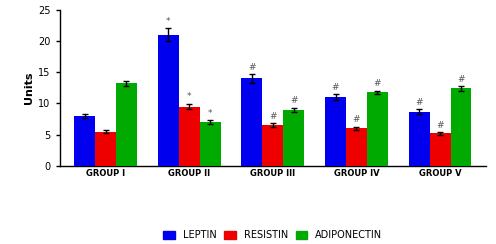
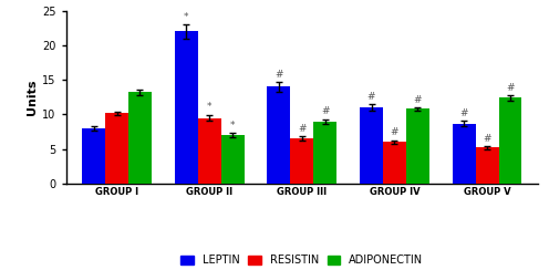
RESISTIN/GROUP I: 5.5 -> 10.2
LEPTIN/GROUP II: 21.0 -> 22.0
ADIPONECTIN/GROUP IV: 11.8 -> 10.8
